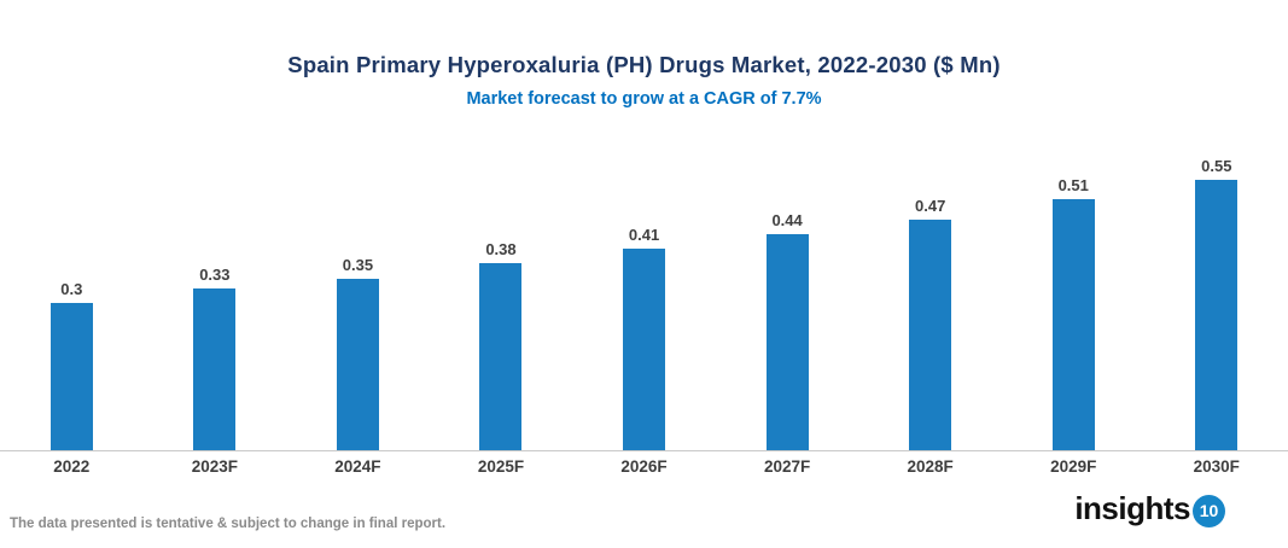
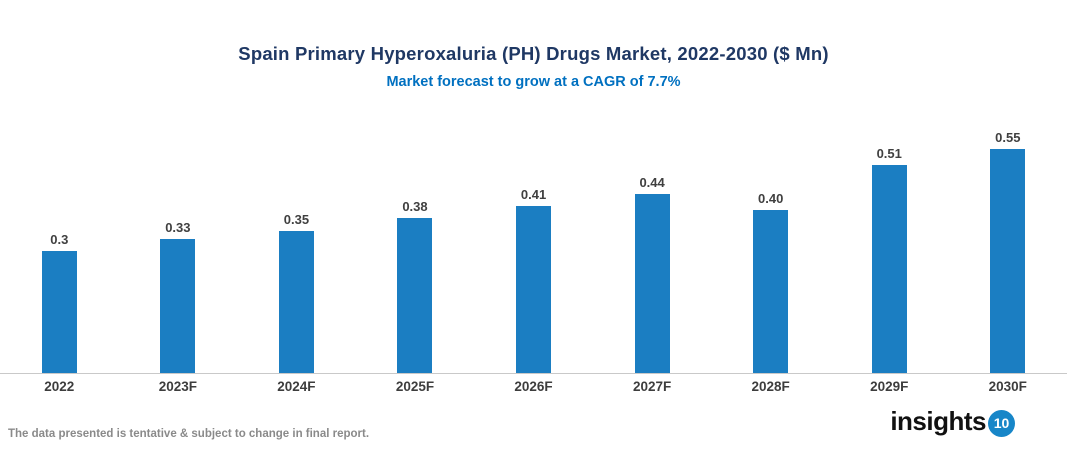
2028F: 0.47 -> 0.40
